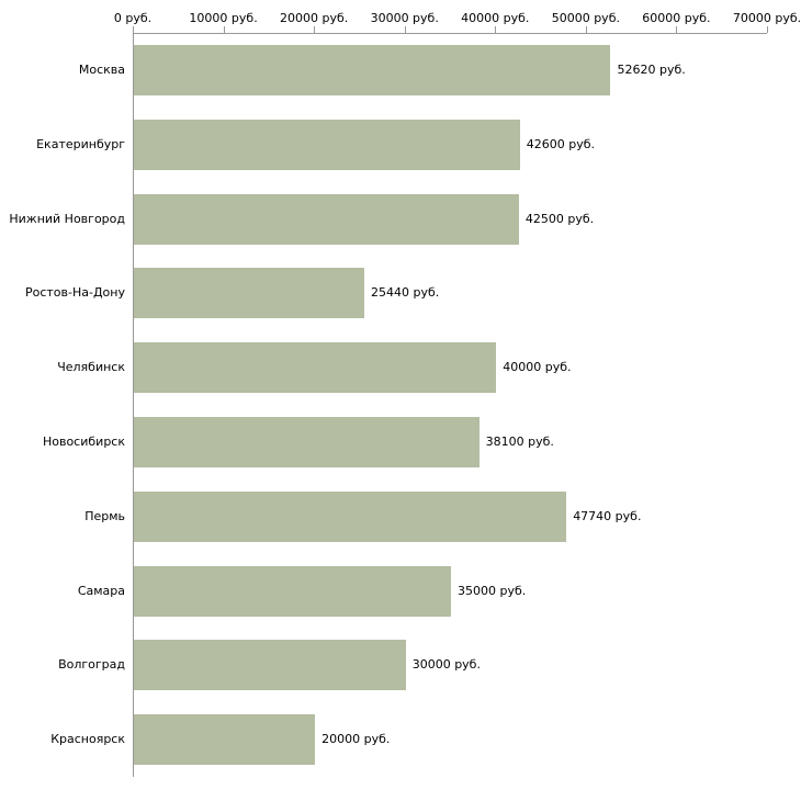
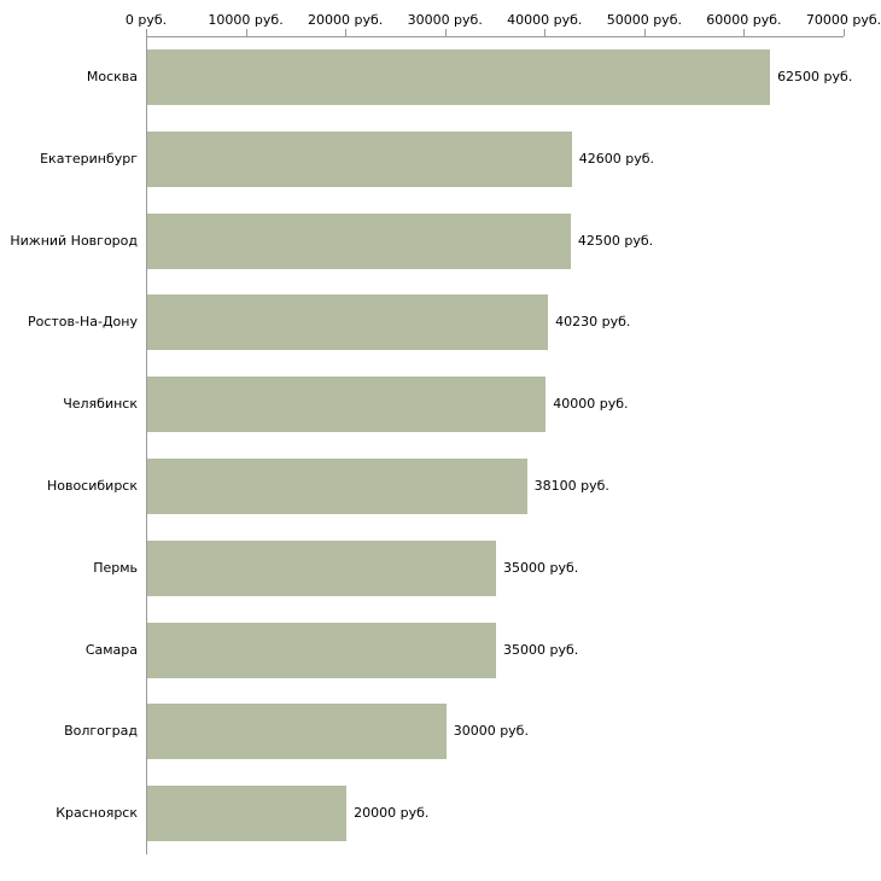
Москва: 52620 -> 62500
Ростов-На-Дону: 25440 -> 40230
Пермь: 47740 -> 35000
